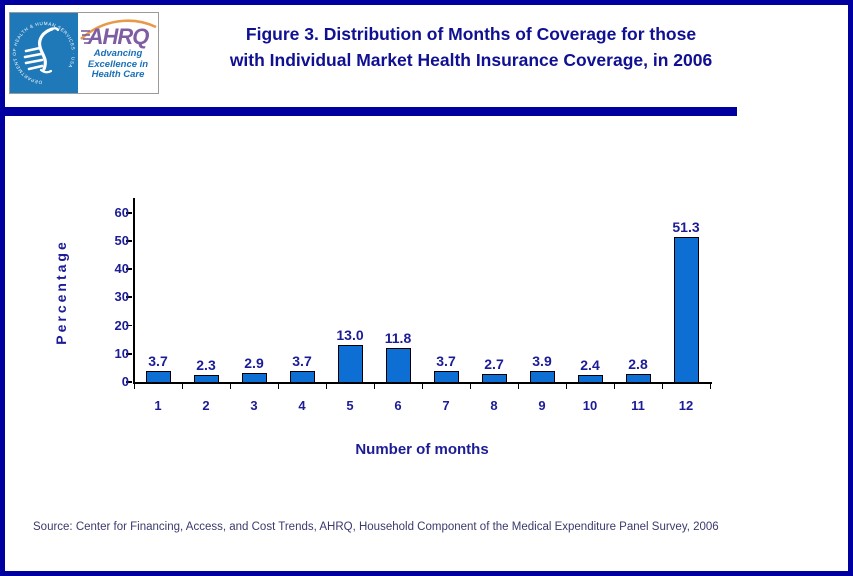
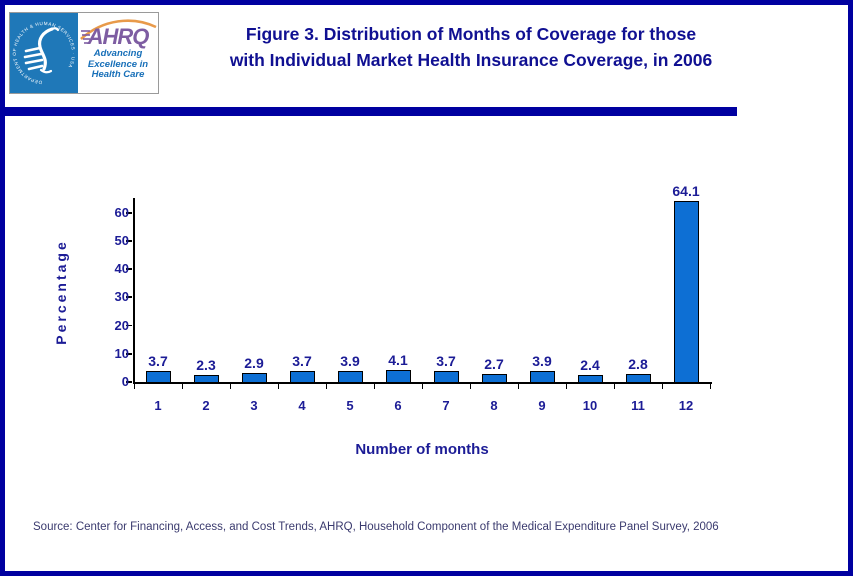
5: 13.0 -> 3.9
6: 11.8 -> 4.1
12: 51.3 -> 64.1
